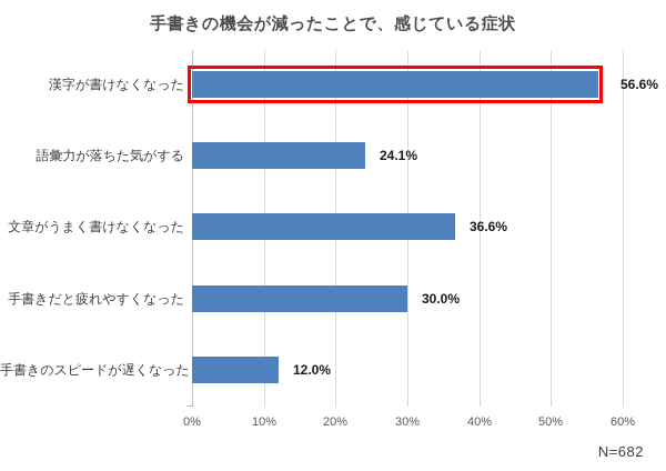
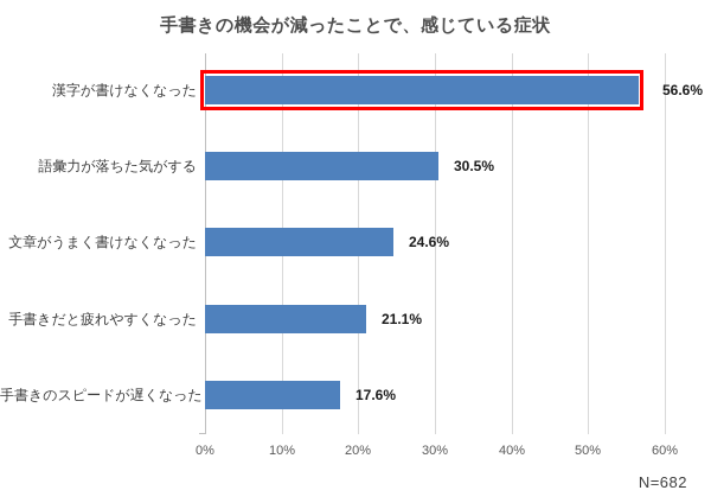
語彙力が落ちた気がする: 24.1% -> 30.5%
文章がうまく書けなくなった: 36.6% -> 24.6%
手書きだと疲れやすくなった: 30.0% -> 21.1%
手書きのスピードが遅くなった: 12.0% -> 17.6%
